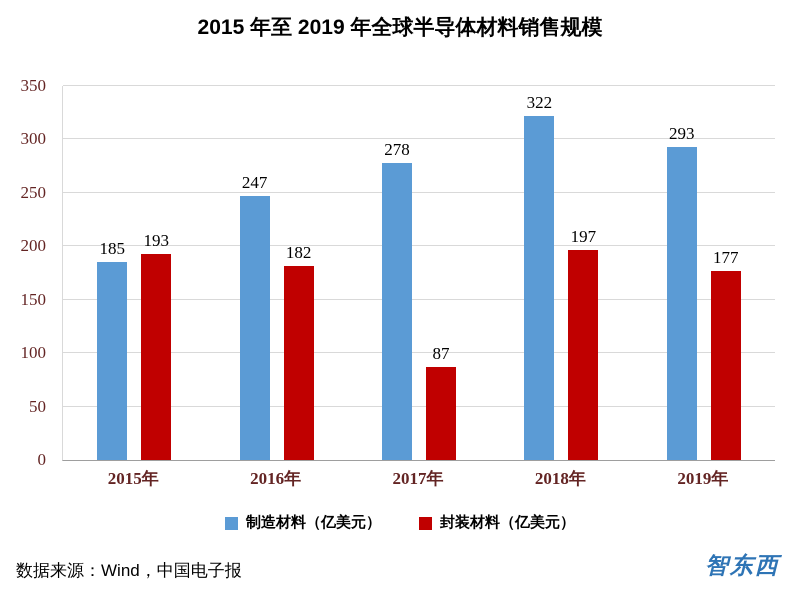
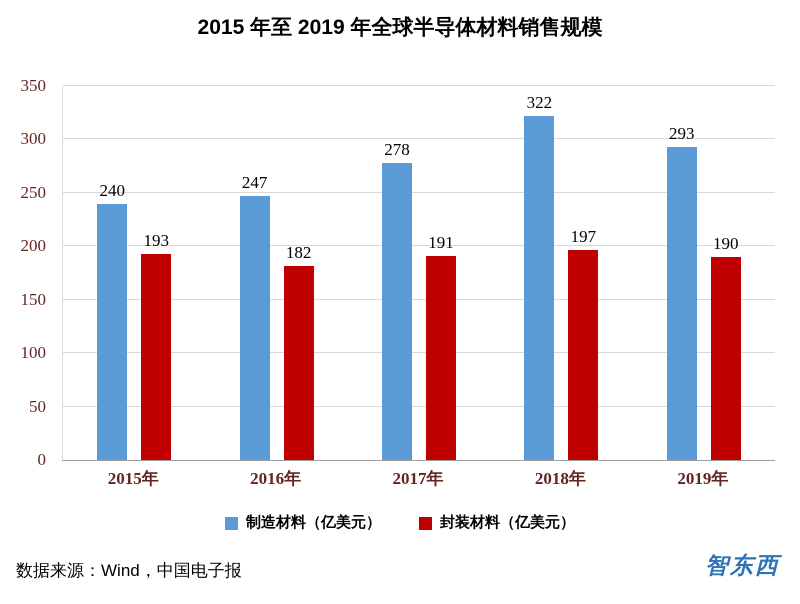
制造材料（亿美元）/2015年: 185 -> 240
封装材料（亿美元）/2017年: 87 -> 191
封装材料（亿美元）/2019年: 177 -> 190
